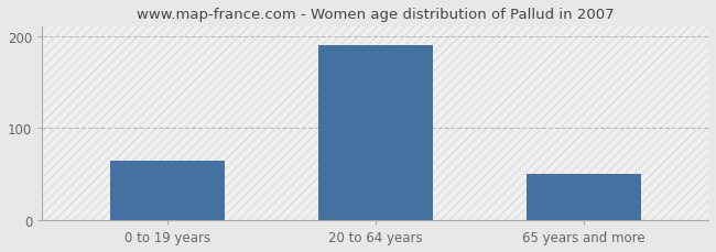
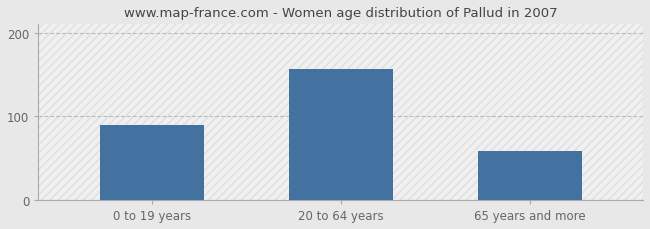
0 to 19 years: 65 -> 90
20 to 64 years: 190 -> 156
65 years and more: 50 -> 58
